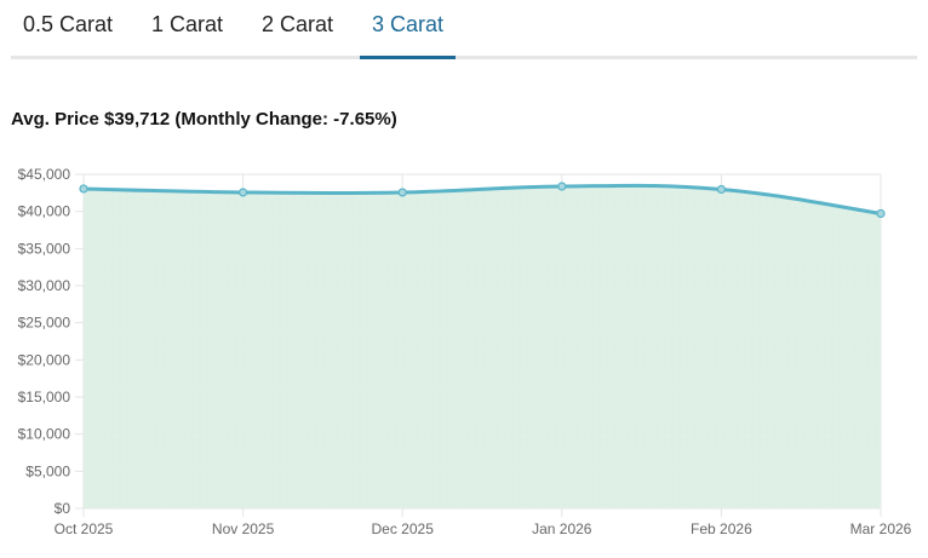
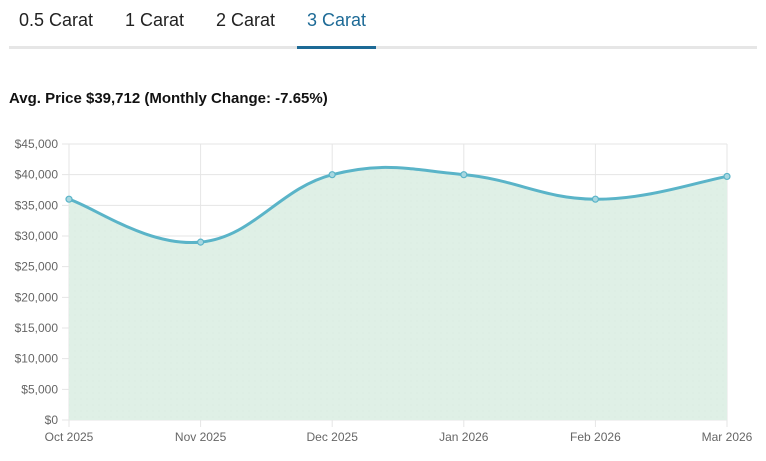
Oct 2025: $43000 -> $36000
Nov 2025: $43000 -> $29000
Dec 2025: $43000 -> $40000
Jan 2026: $43000 -> $40000
Feb 2026: $43000 -> $36000
